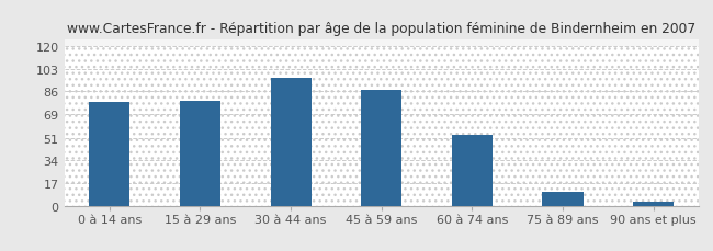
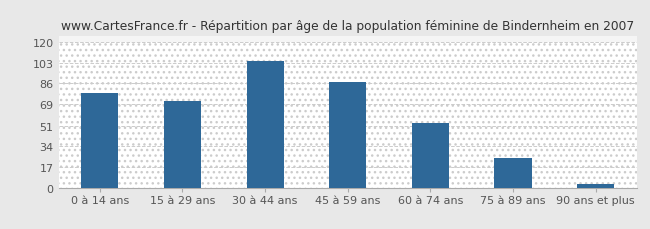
15 à 29 ans: 79 -> 71
30 à 44 ans: 96 -> 104
75 à 89 ans: 10 -> 24
